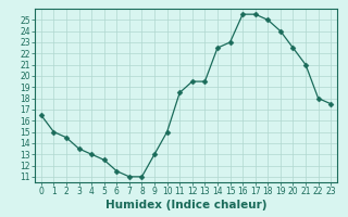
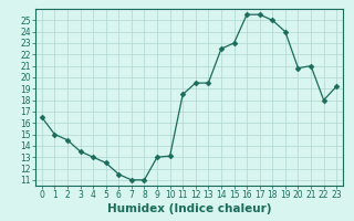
10: 15.0 -> 13.1
20: 22.5 -> 20.8
23: 17.5 -> 19.2
